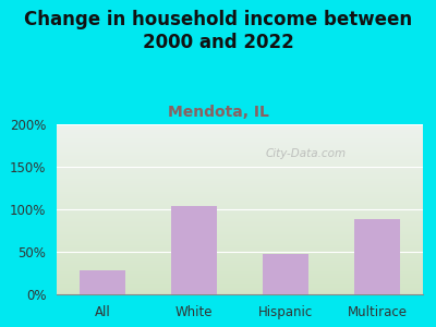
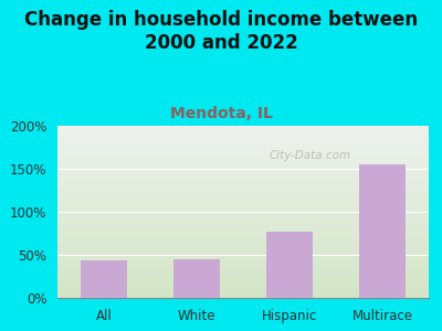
All: 28% -> 43%
White: 104% -> 45%
Hispanic: 48% -> 77%
Multirace: 88% -> 155%
